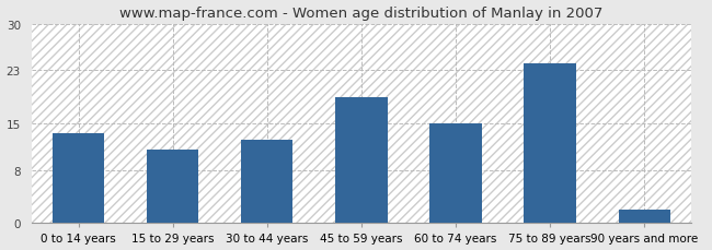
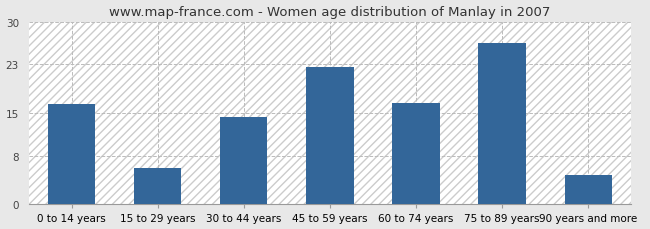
0 to 14 years: 13.5 -> 16.4
15 to 29 years: 11.0 -> 6.0
30 to 44 years: 12.5 -> 14.4
45 to 59 years: 19.0 -> 22.6
60 to 74 years: 15.0 -> 16.6
75 to 89 years: 24.0 -> 26.4
90 years and more: 2.0 -> 4.8
